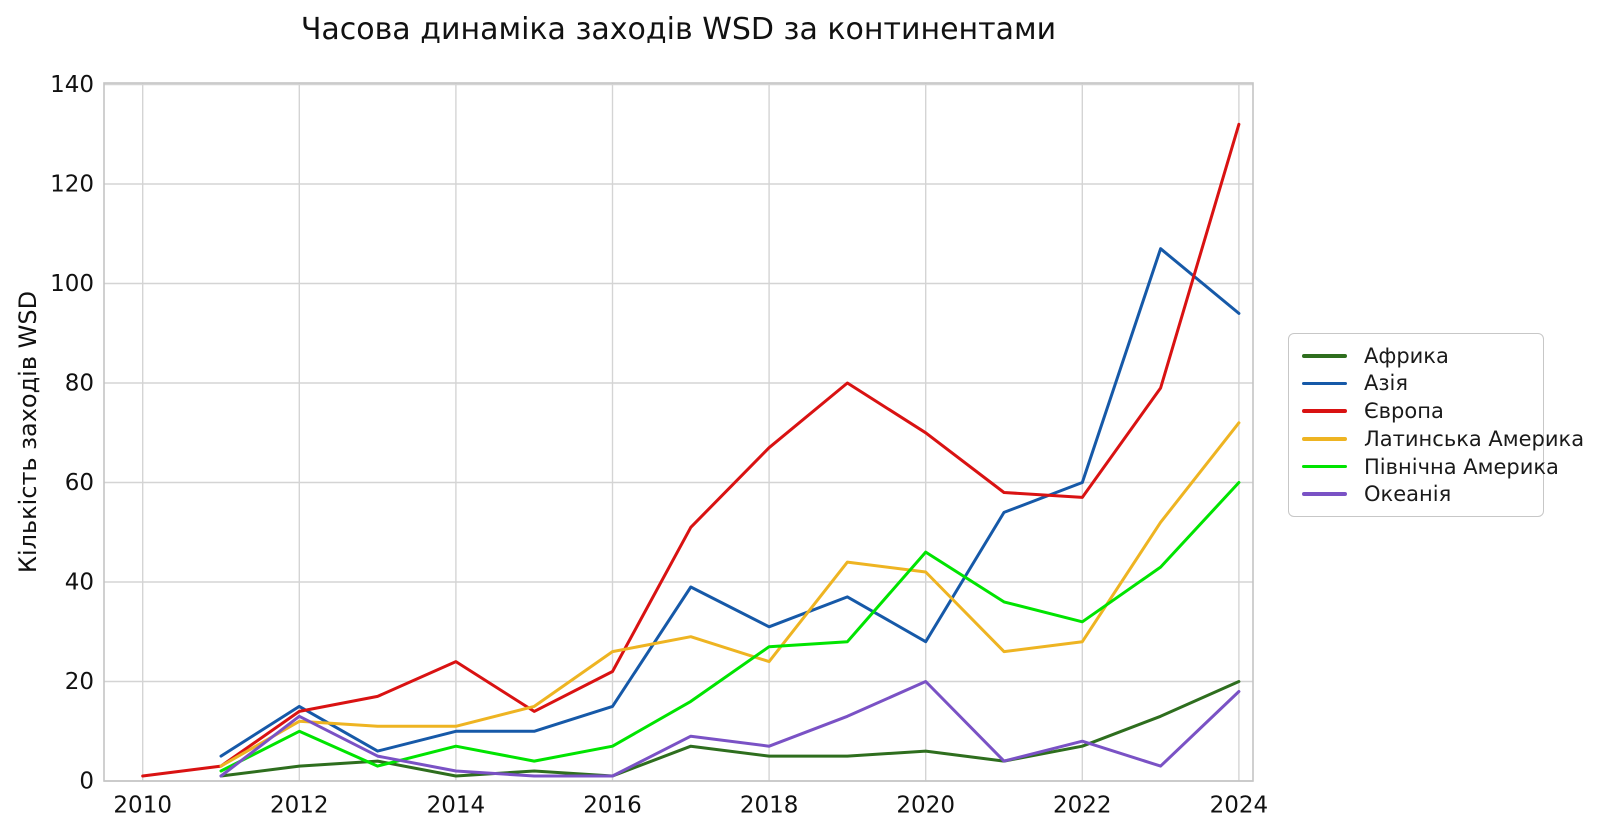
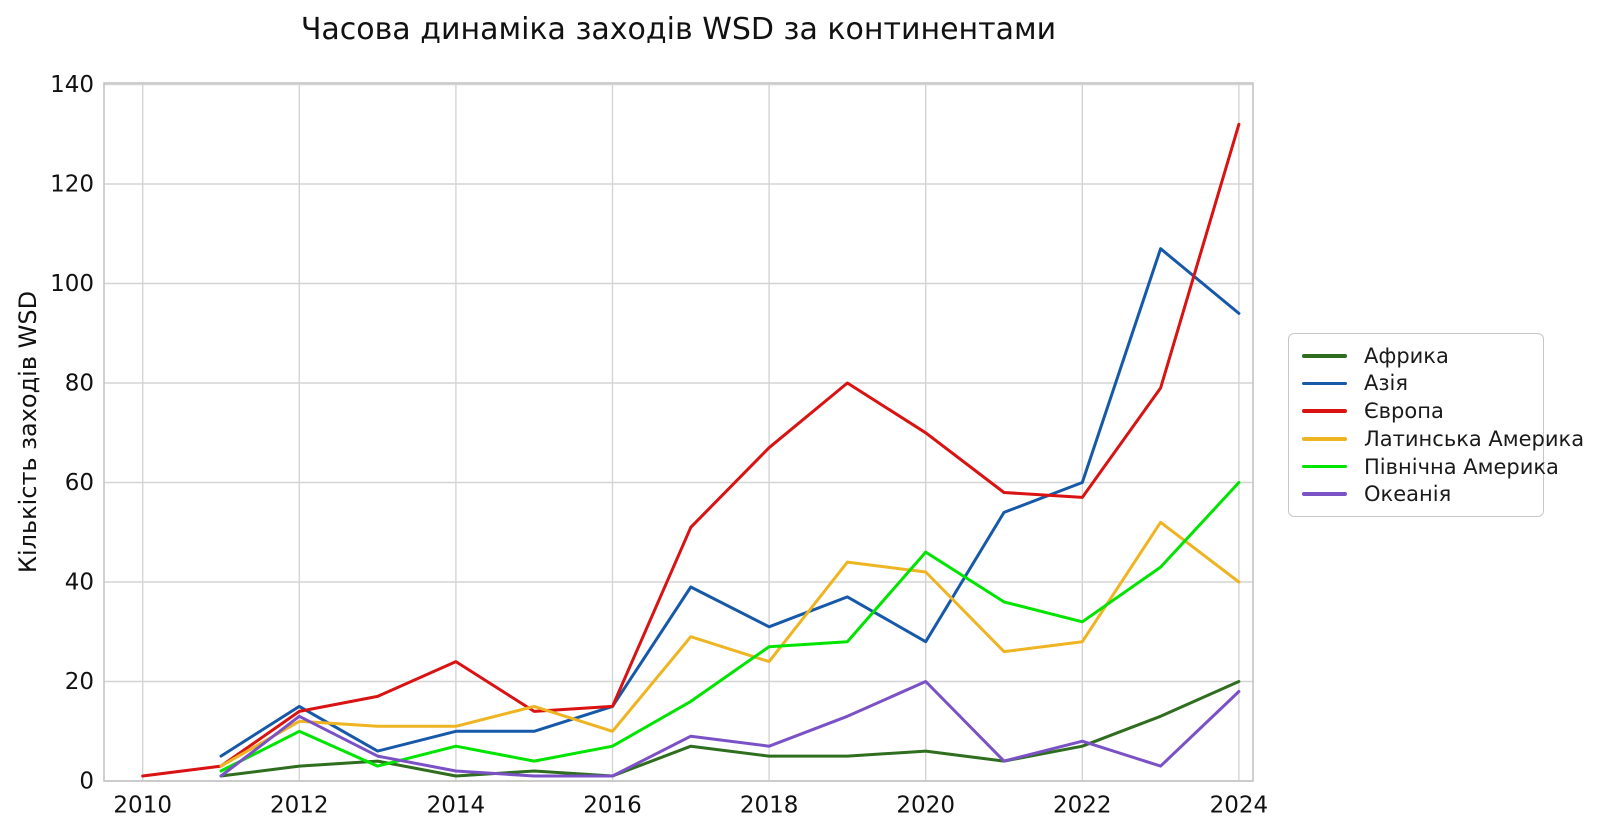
Європа/2016: 22 -> 15
Латинська Америка/2016: 26 -> 10
Латинська Америка/2024: 72 -> 40
